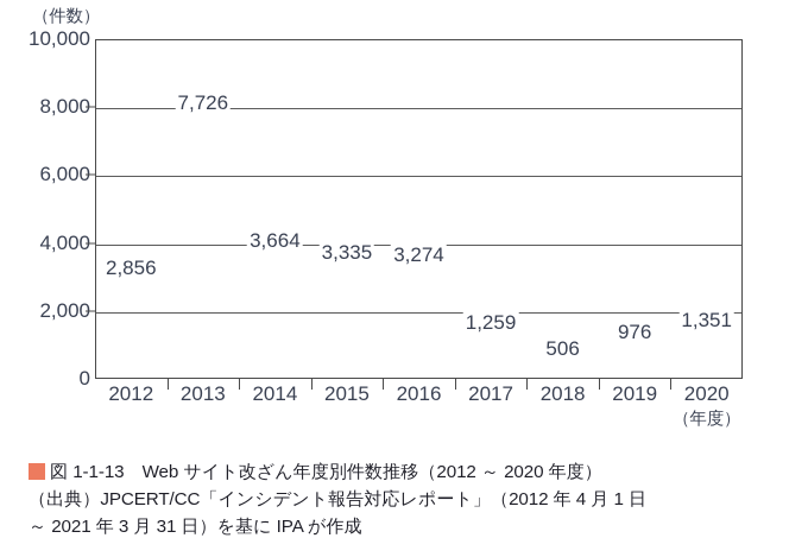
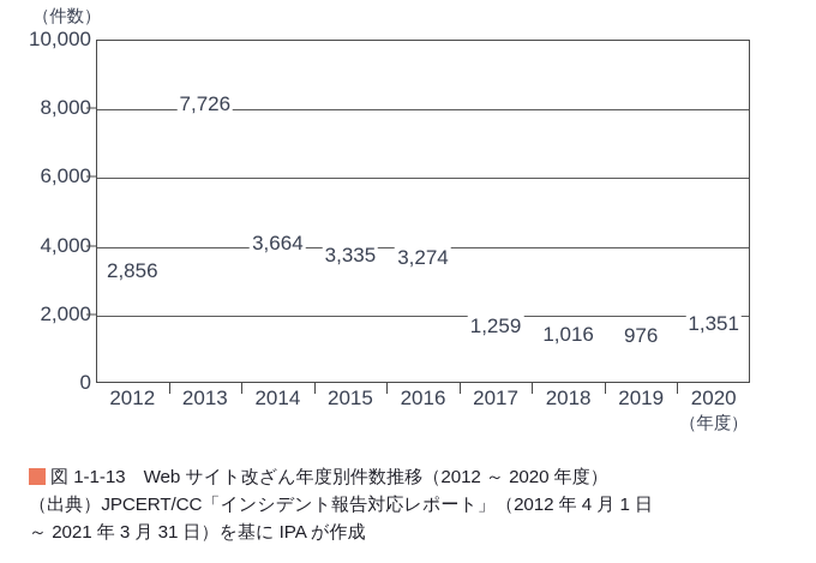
2018: 506 -> 1,016
